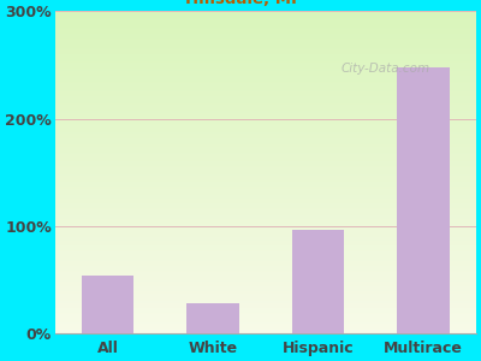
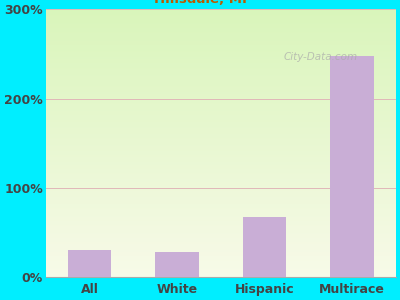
All: 54% -> 30%
Hispanic: 96% -> 68%
